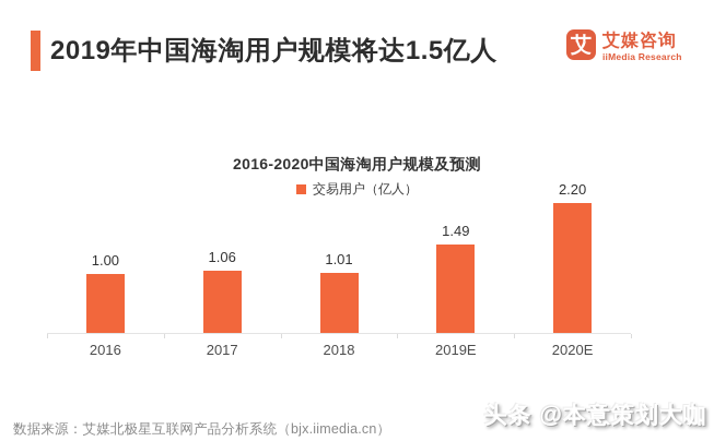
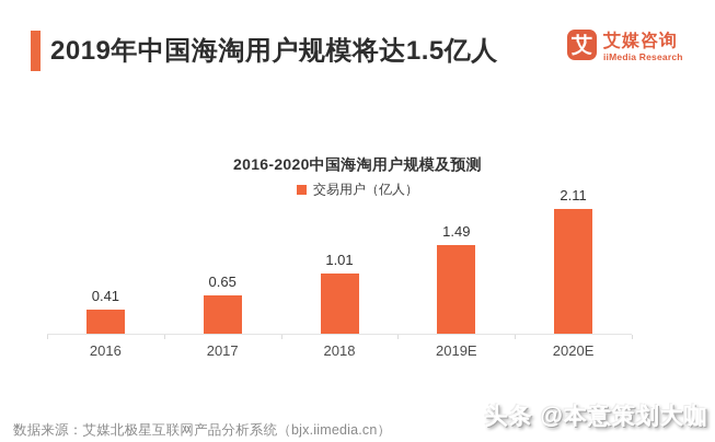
2016: 1.00 -> 0.41
2017: 1.06 -> 0.65
2020E: 2.20 -> 2.11
